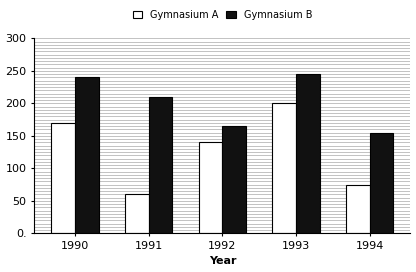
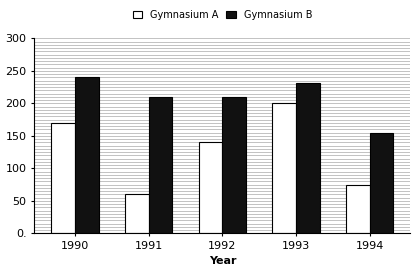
Gymnasium B/1992: 165 -> 210
Gymnasium B/1993: 245 -> 232
